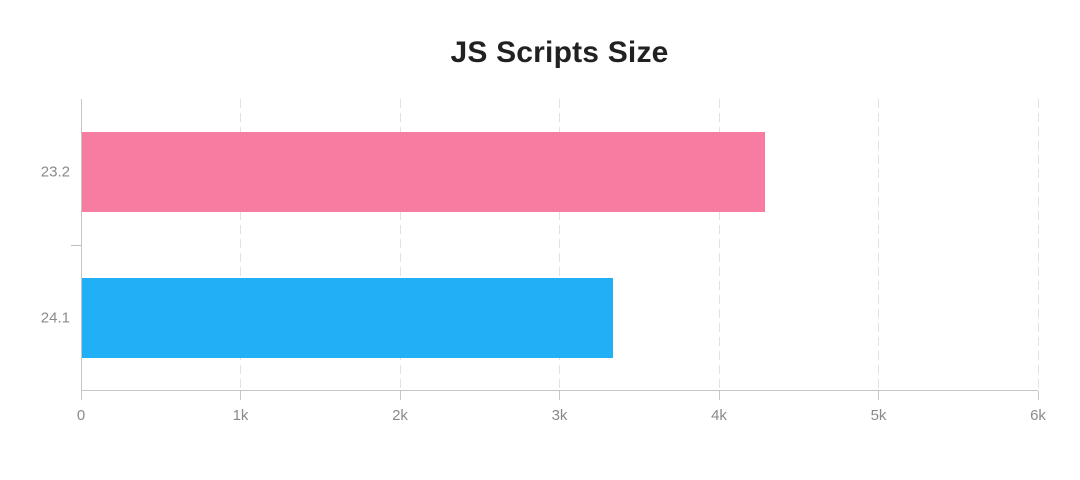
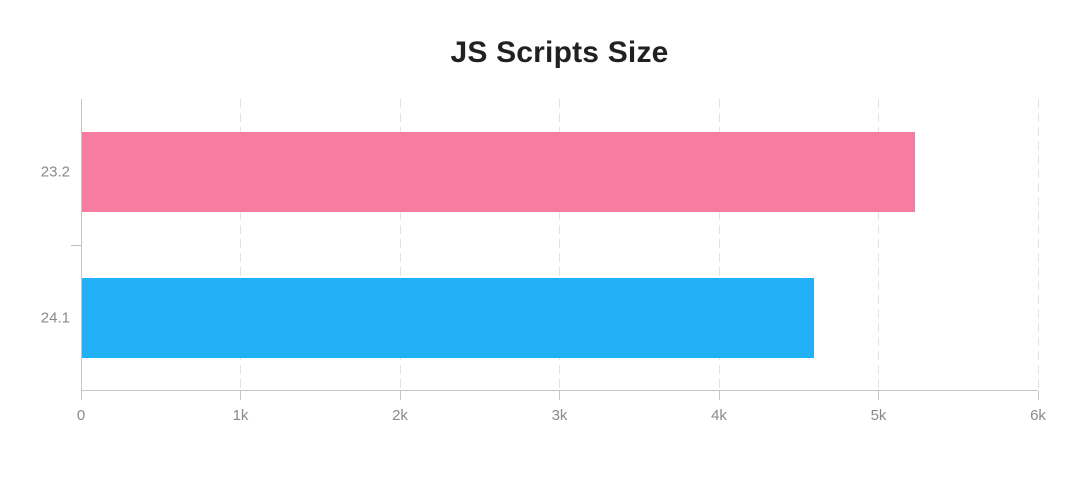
23.2: 4.28k -> 5.22k
24.1: 3.33k -> 4.59k
